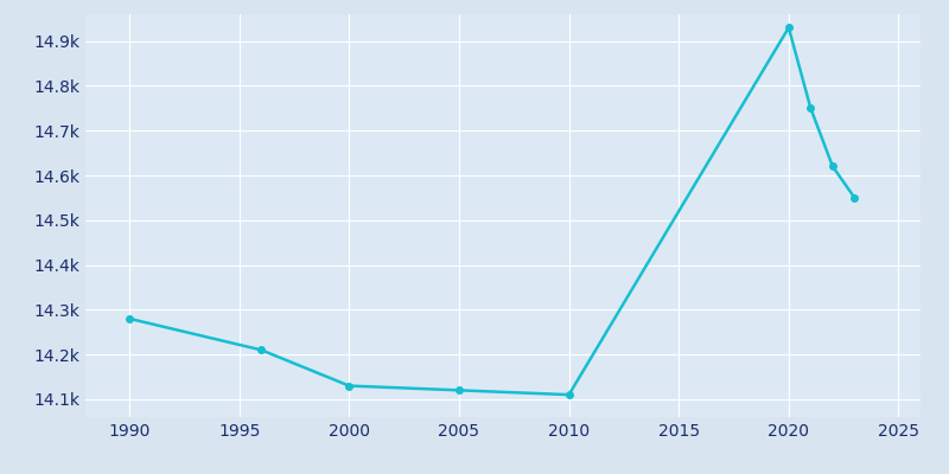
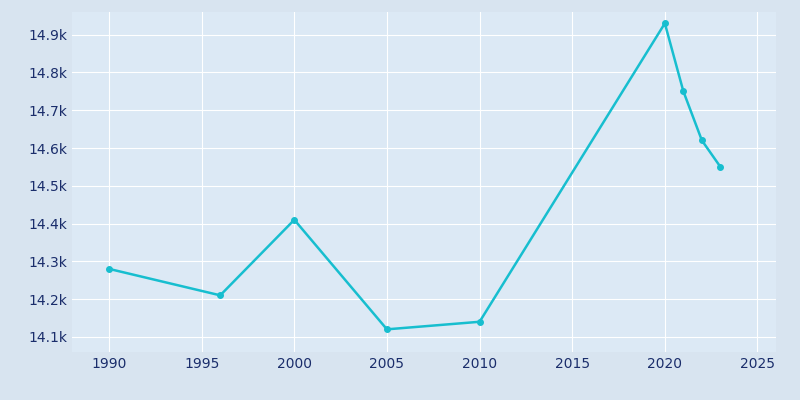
2000: 14.13k -> 14.41k
2010: 14.11k -> 14.14k
